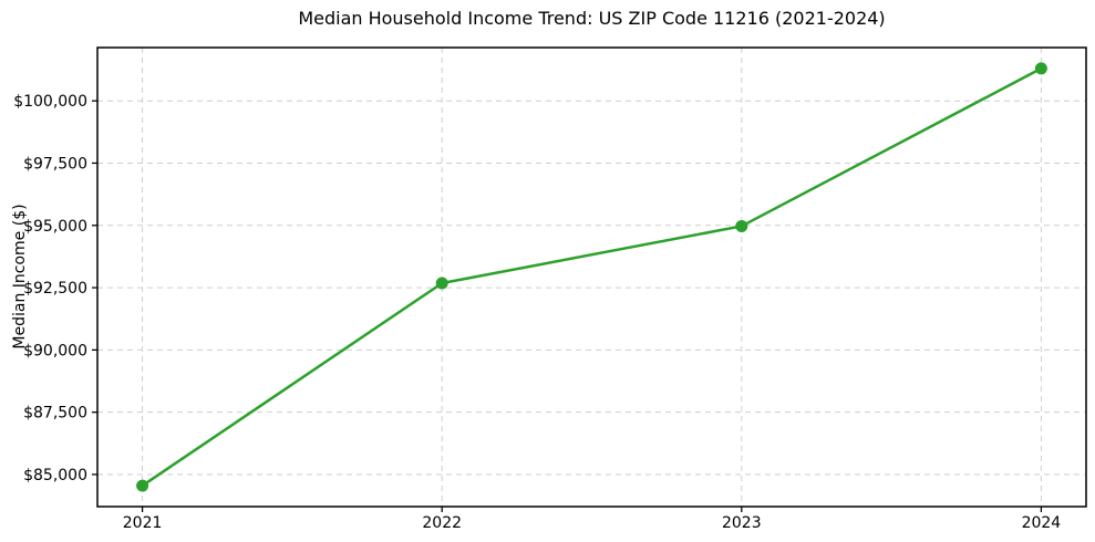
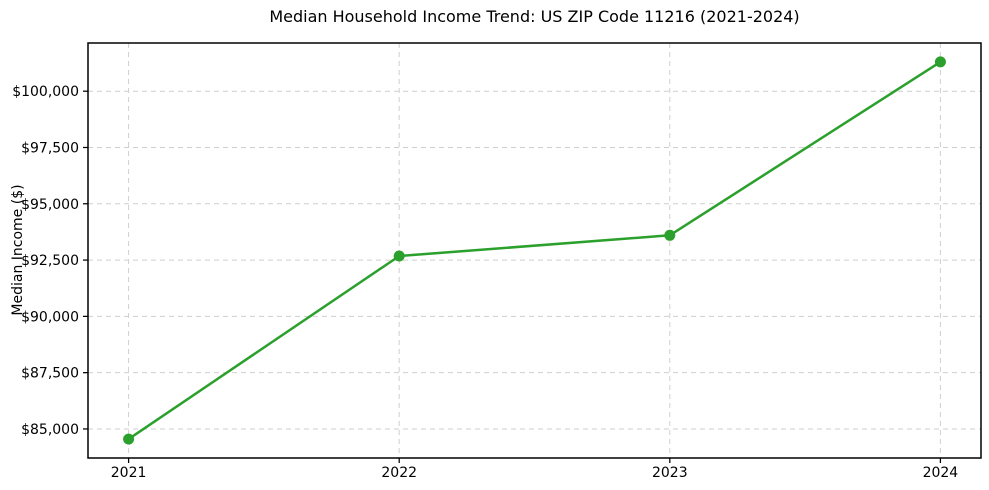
2023: $95000 -> $93600
